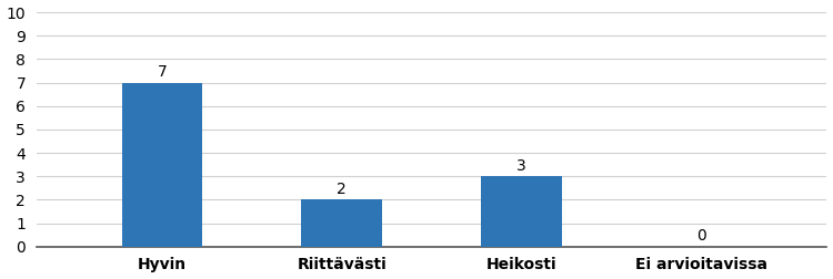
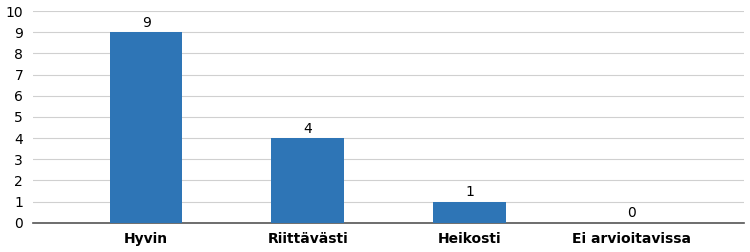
Hyvin: 7 -> 9
Riittävästi: 2 -> 4
Heikosti: 3 -> 1
